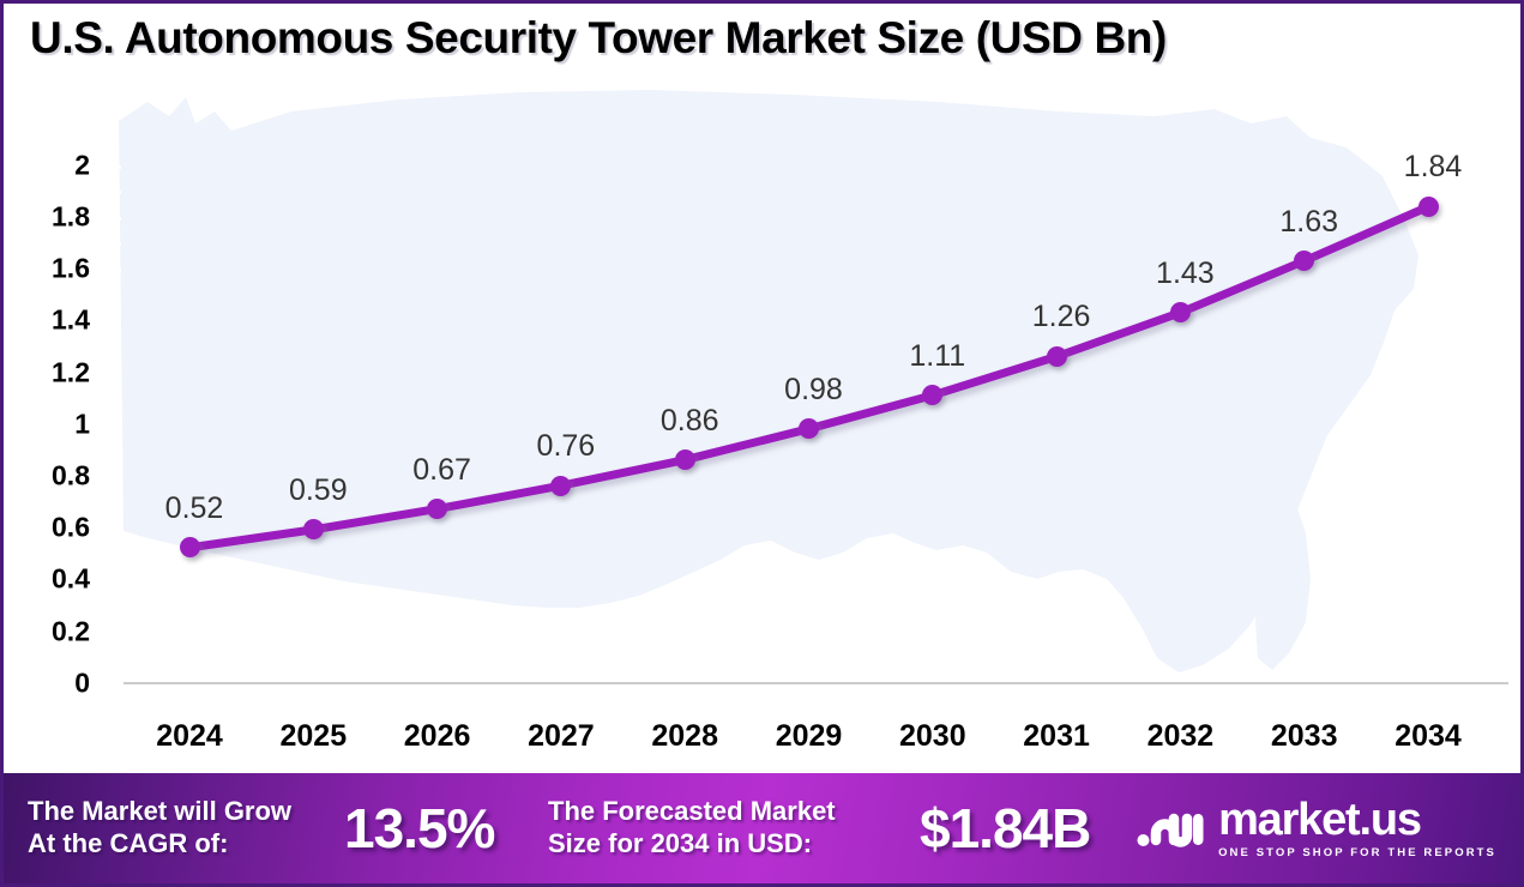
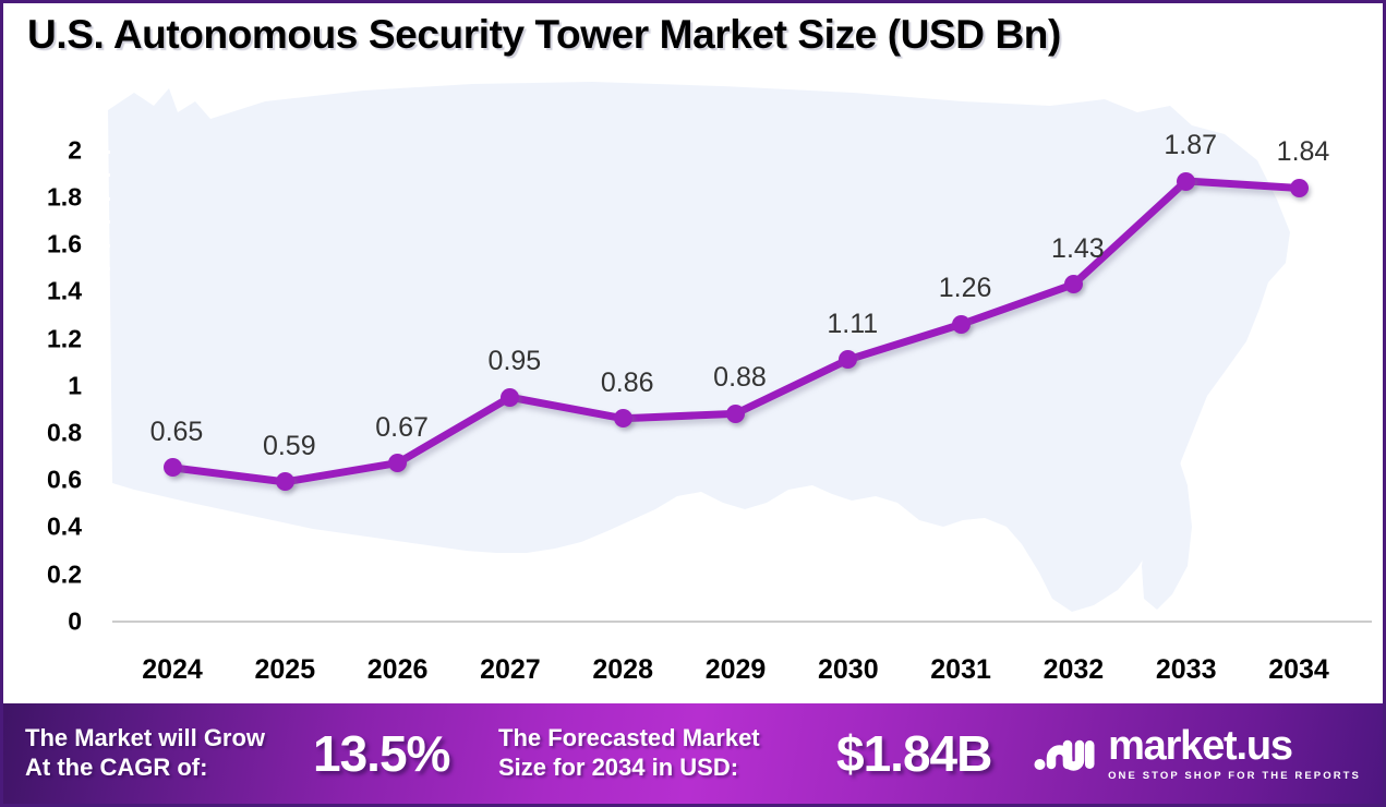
2024: 0.52 -> 0.65
2027: 0.76 -> 0.95
2029: 0.98 -> 0.88
2033: 1.63 -> 1.87
